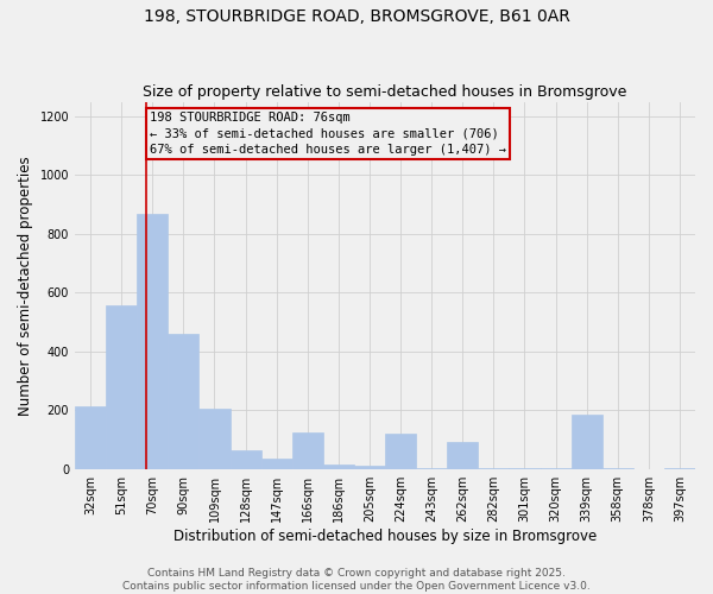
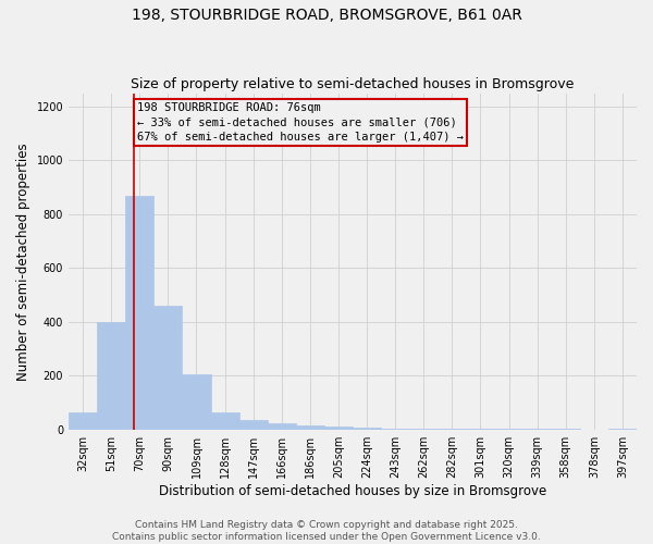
32sqm: 215 -> 65
51sqm: 555 -> 400
166sqm: 125 -> 25
224sqm: 120 -> 7
262sqm: 90 -> 3
339sqm: 185 -> 1
